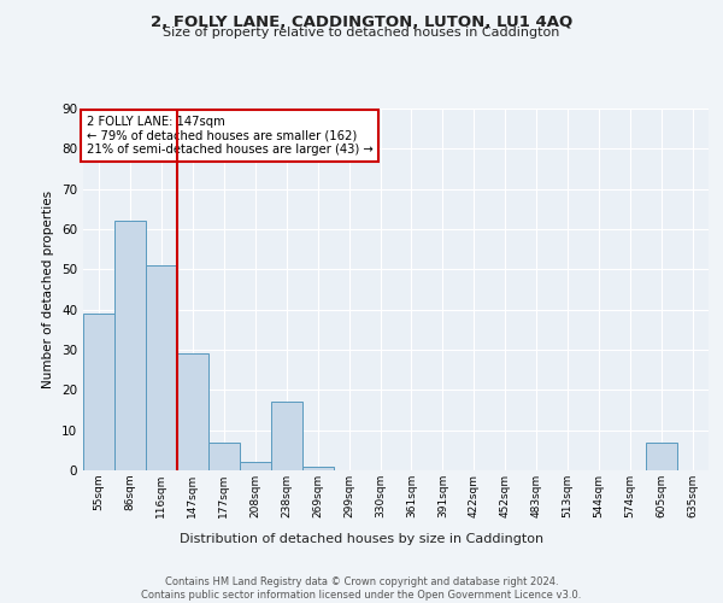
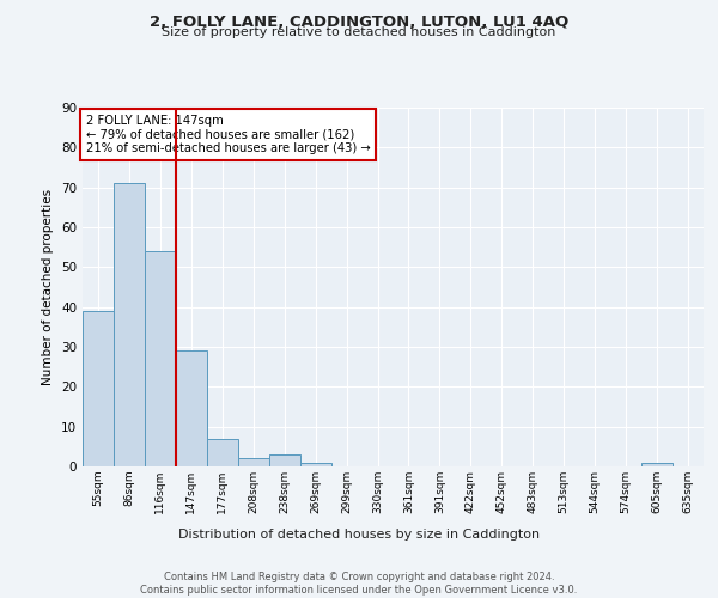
86sqm: 62 -> 71
116sqm: 51 -> 54
238sqm: 17 -> 3
605sqm: 7 -> 1
